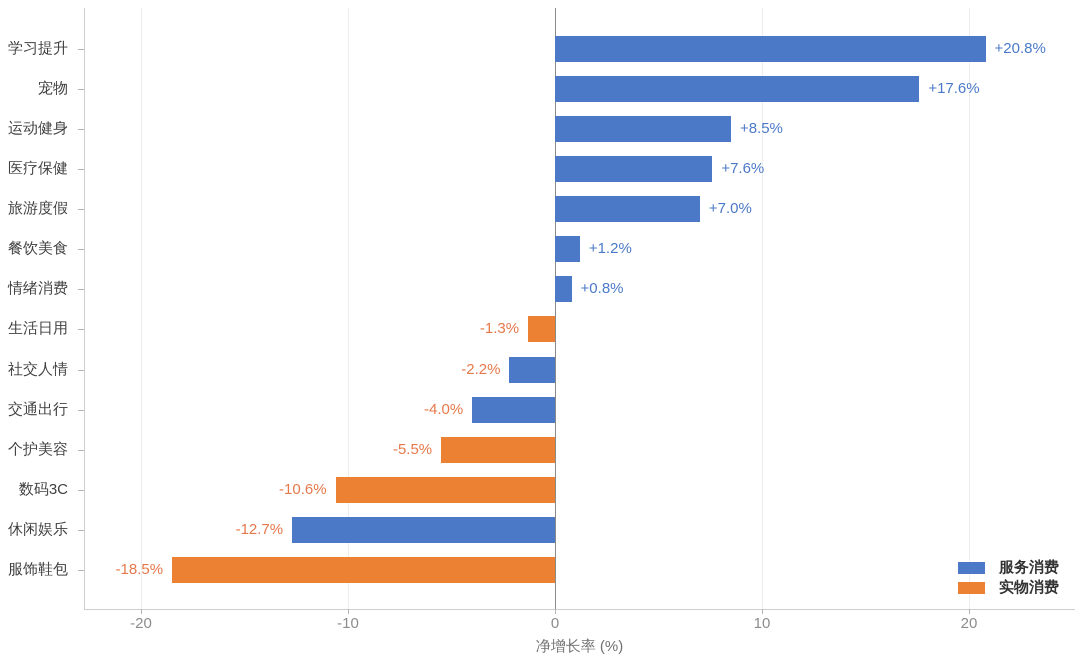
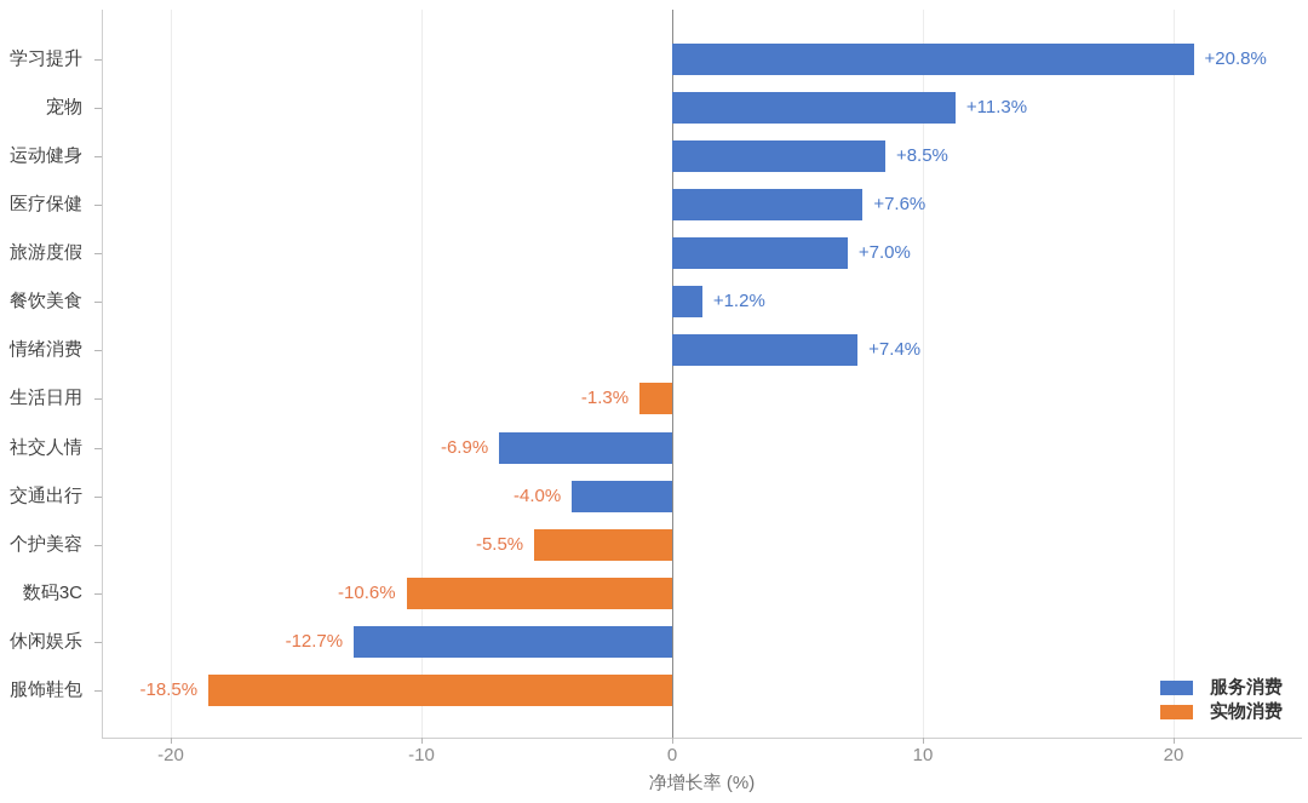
宠物: +17.6% -> +11.3%
情绪消费: +0.8% -> +7.4%
社交人情: -2.2% -> -6.9%
